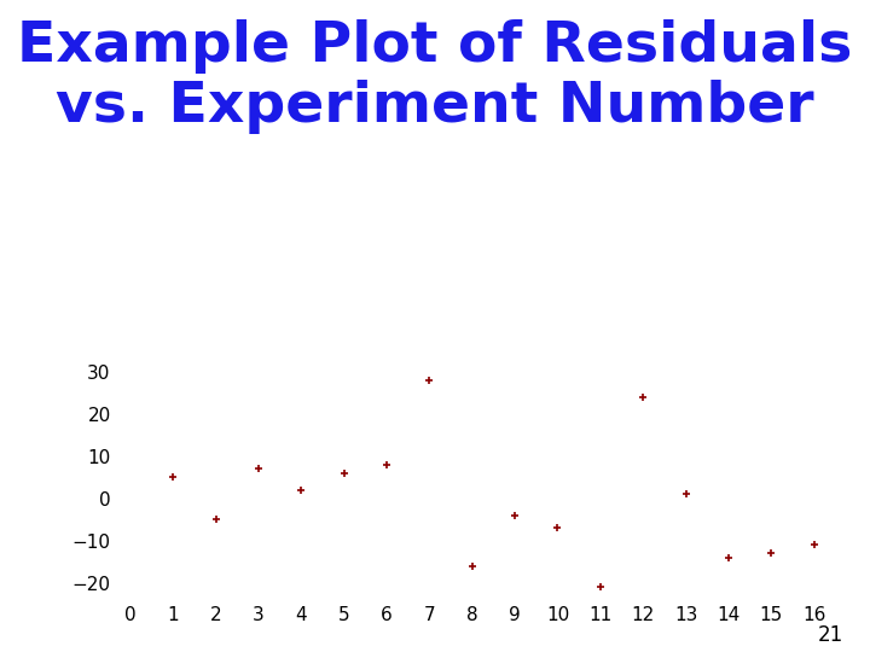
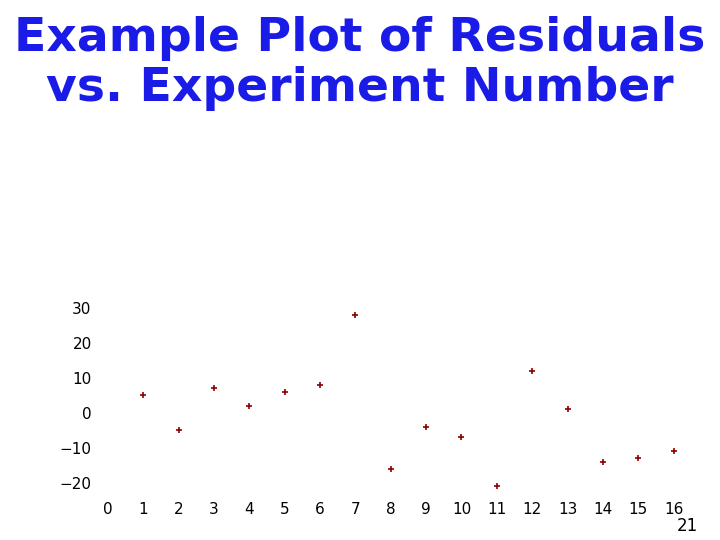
12: 24 -> 12
